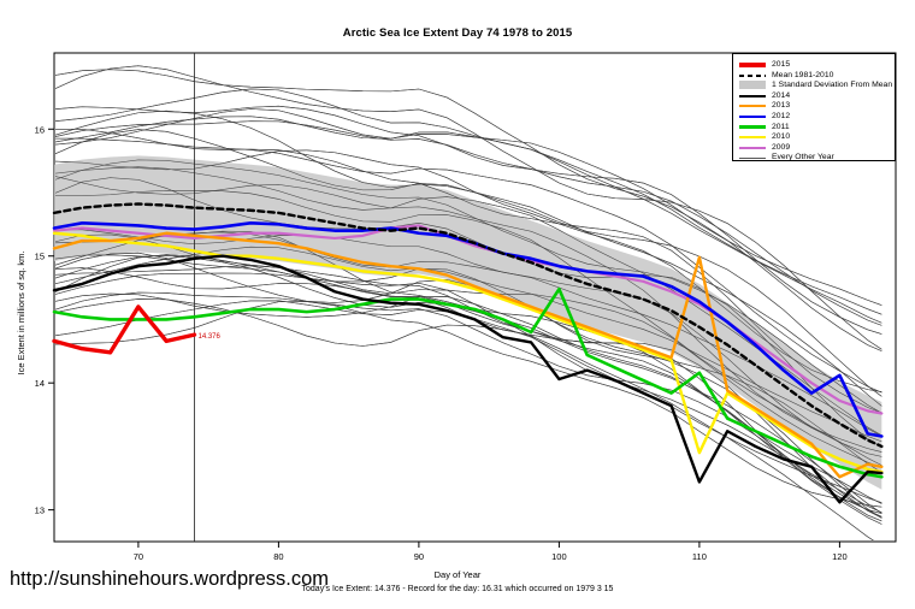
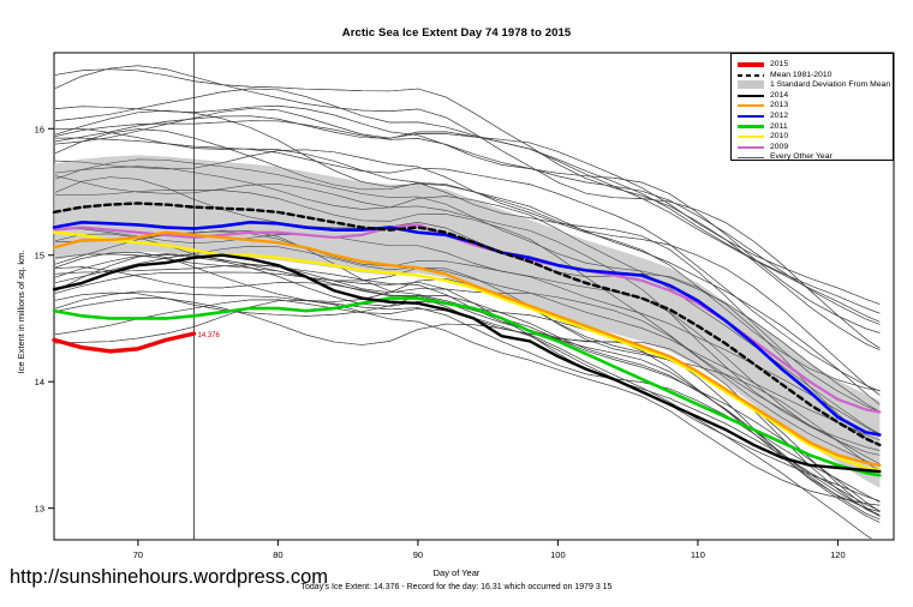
2015/70: 14.60 -> 14.26
2014/100: 14.03 -> 14.20
2011/100: 14.74 -> 14.32
2014/110: 13.22 -> 13.72
2013/110: 14.99 -> 14.08
2011/110: 14.08 -> 13.82
2010/110: 13.45 -> 14.06
2014/120: 13.06 -> 13.32
2013/120: 13.26 -> 13.42
2012/120: 14.06 -> 13.72
